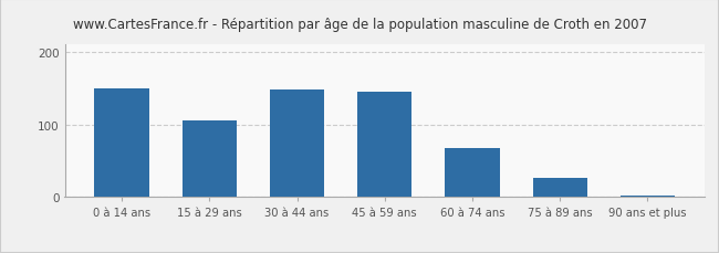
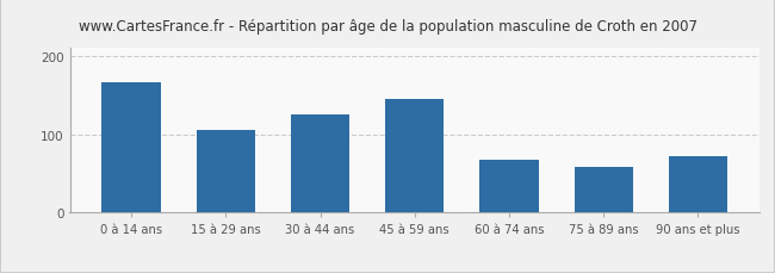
0 à 14 ans: 150 -> 166
30 à 44 ans: 148 -> 126
75 à 89 ans: 27 -> 58
90 ans et plus: 2 -> 72
